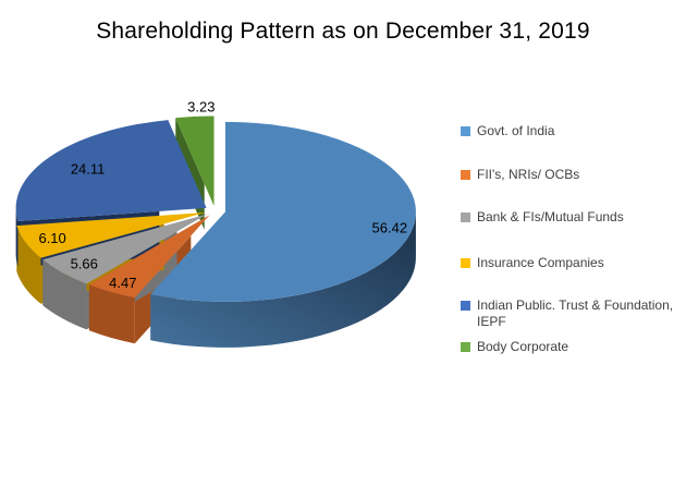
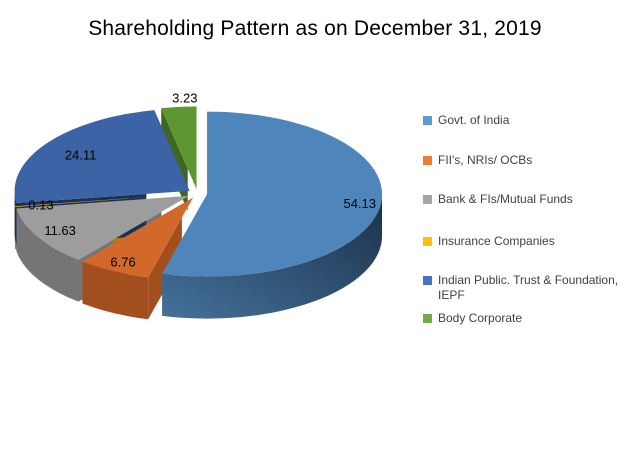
Govt. of India: 56.42 -> 54.13
FII's, NRIs/ OCBs: 4.47 -> 6.76
Bank & FIs/Mutual Funds: 5.66 -> 11.63
Insurance Companies: 6.10 -> 0.13
